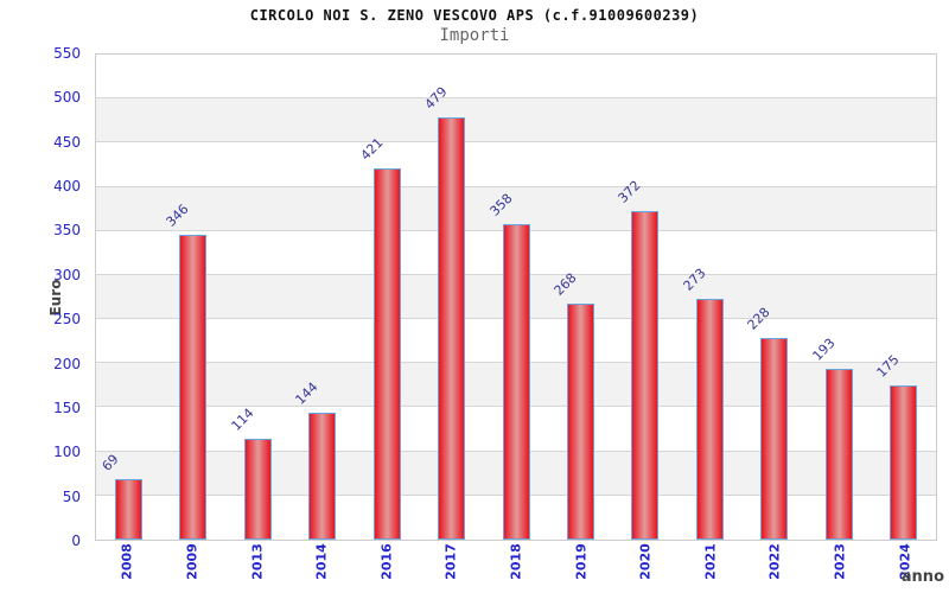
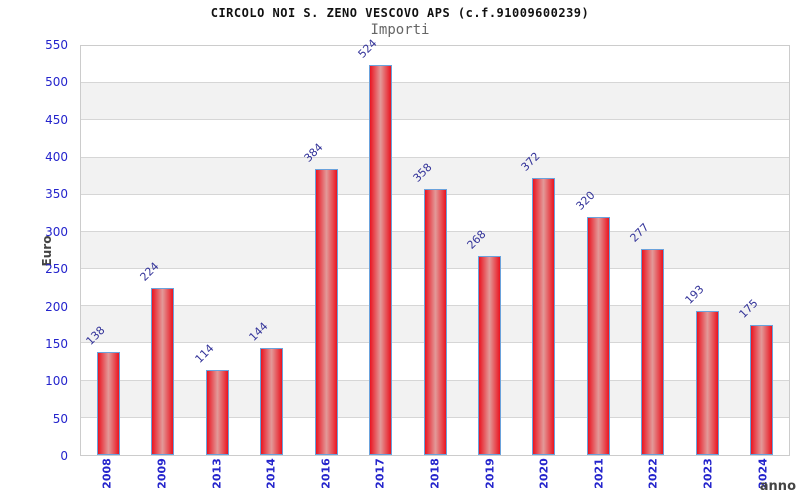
2008: 69 -> 138
2009: 346 -> 224
2016: 421 -> 384
2017: 479 -> 524
2021: 273 -> 320
2022: 228 -> 277
